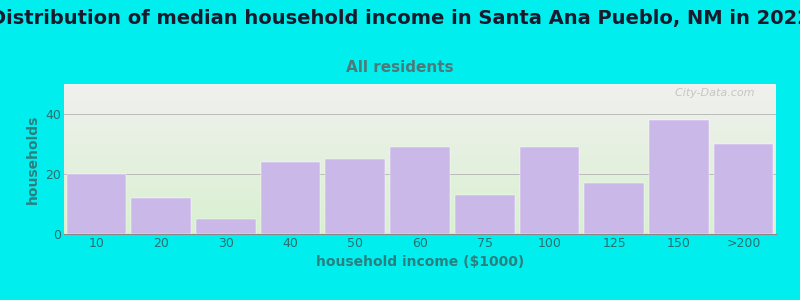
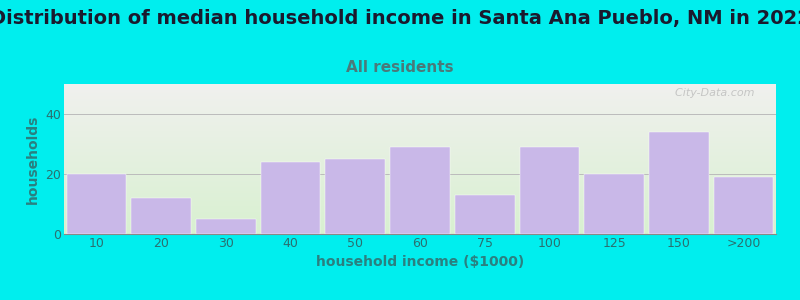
125: 17 -> 20
150: 38 -> 34
>200: 30 -> 19
